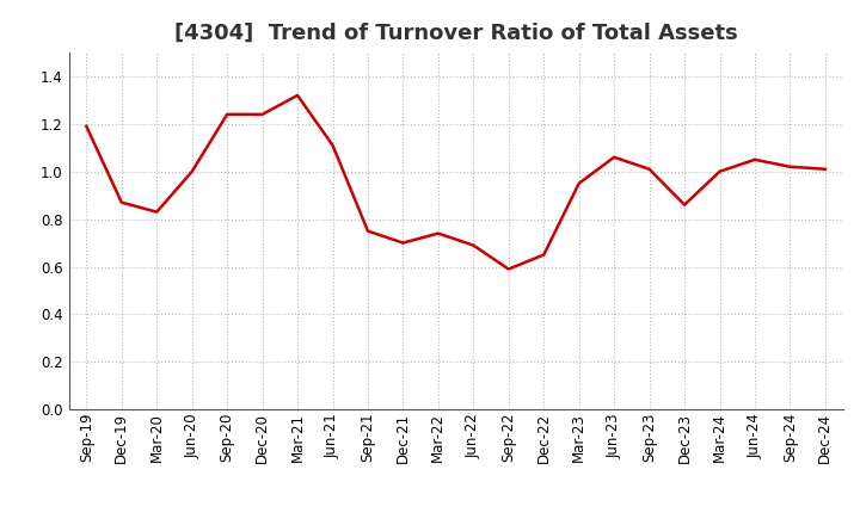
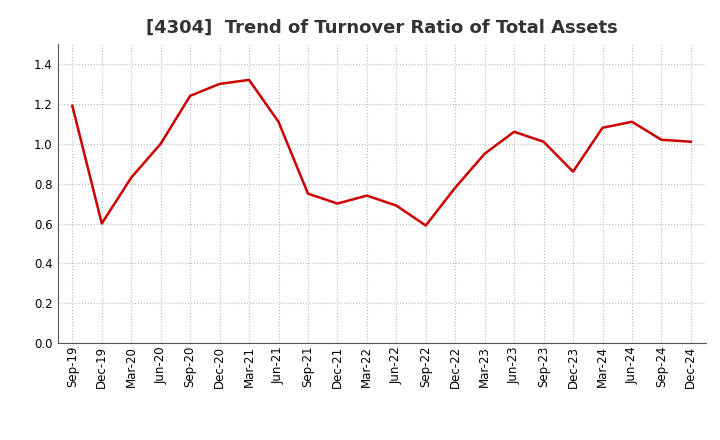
Dec-19: 0.87 -> 0.60
Dec-20: 1.24 -> 1.30
Dec-22: 0.65 -> 0.78
Mar-24: 1.00 -> 1.08
Jun-24: 1.05 -> 1.11
